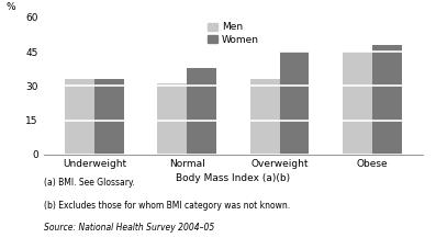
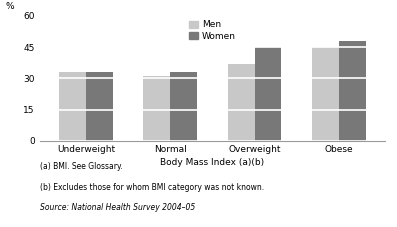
Women/Normal: 38 -> 33
Men/Overweight: 33 -> 37
